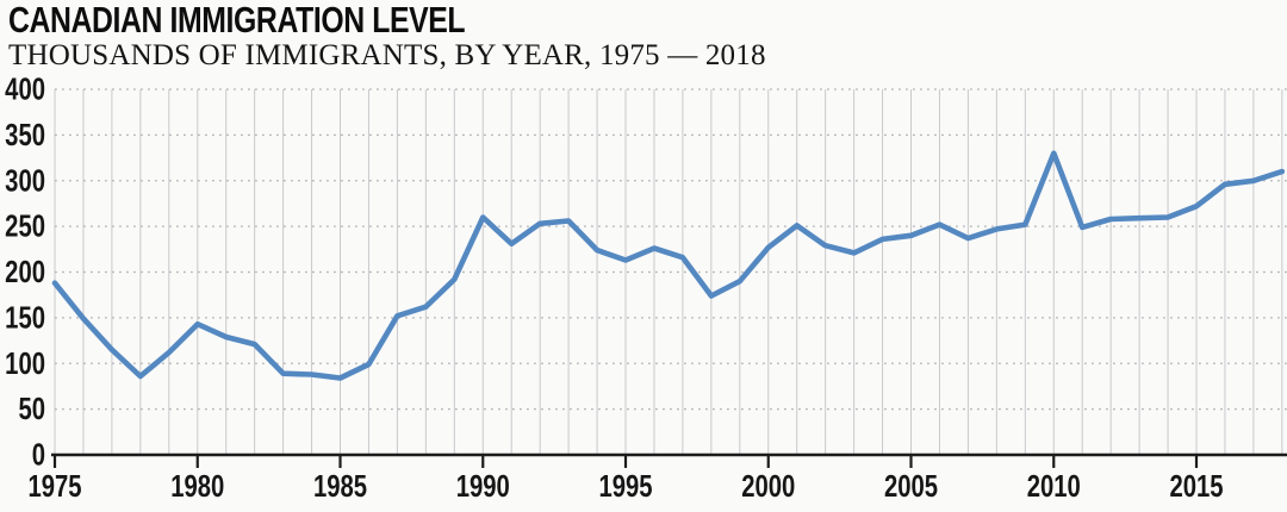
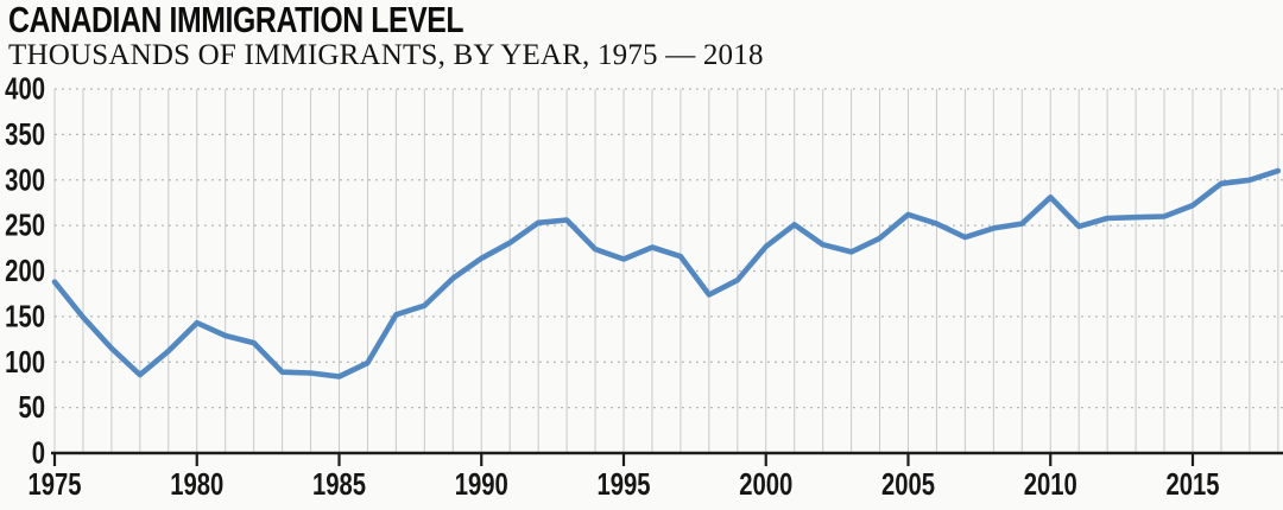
1990: 260 -> 210
2005: 240 -> 260
2010: 330 -> 280
